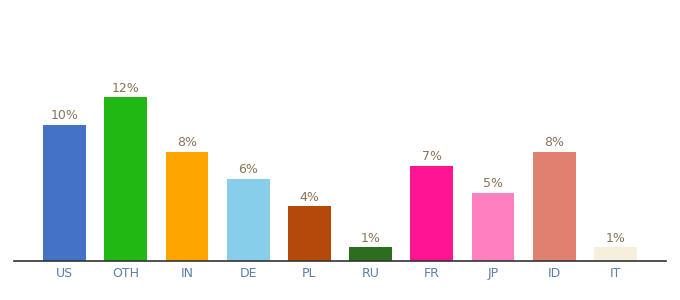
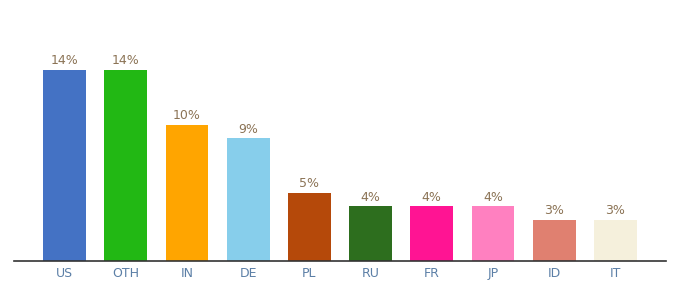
US: 10% -> 14%
OTH: 12% -> 14%
IN: 8% -> 10%
DE: 6% -> 9%
PL: 4% -> 5%
RU: 1% -> 4%
FR: 7% -> 4%
JP: 5% -> 4%
ID: 8% -> 3%
IT: 1% -> 3%
